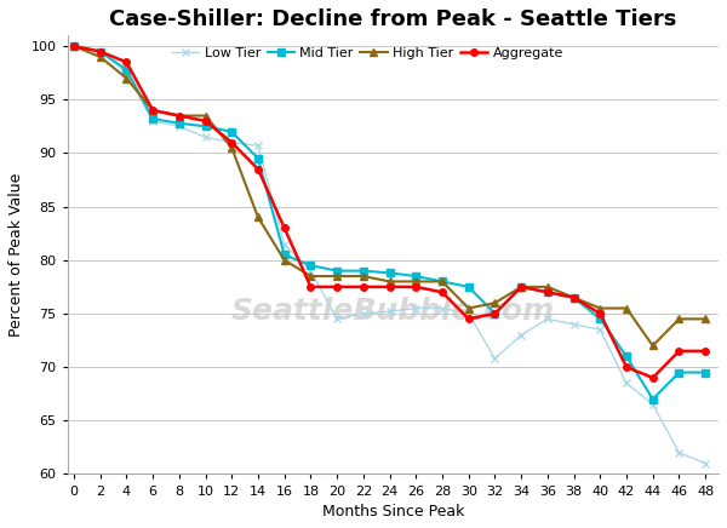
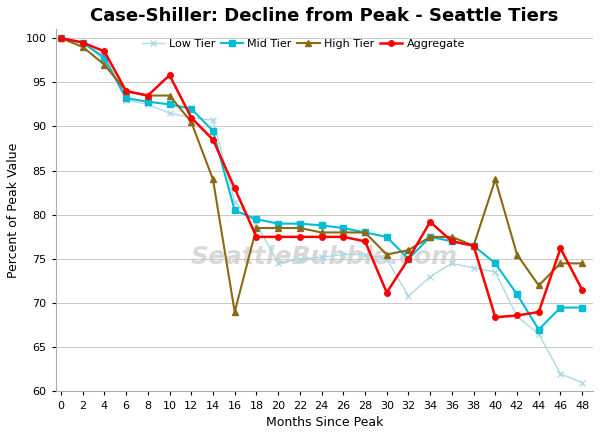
Aggregate/10: 93.0 -> 95.8
High Tier/16: 80.0 -> 69.0
Aggregate/30: 74.5 -> 71.2
Aggregate/34: 77.5 -> 79.2
High Tier/40: 75.5 -> 84.0
Aggregate/40: 75.0 -> 68.4
Aggregate/42: 70.0 -> 68.6
Aggregate/46: 71.5 -> 76.2
